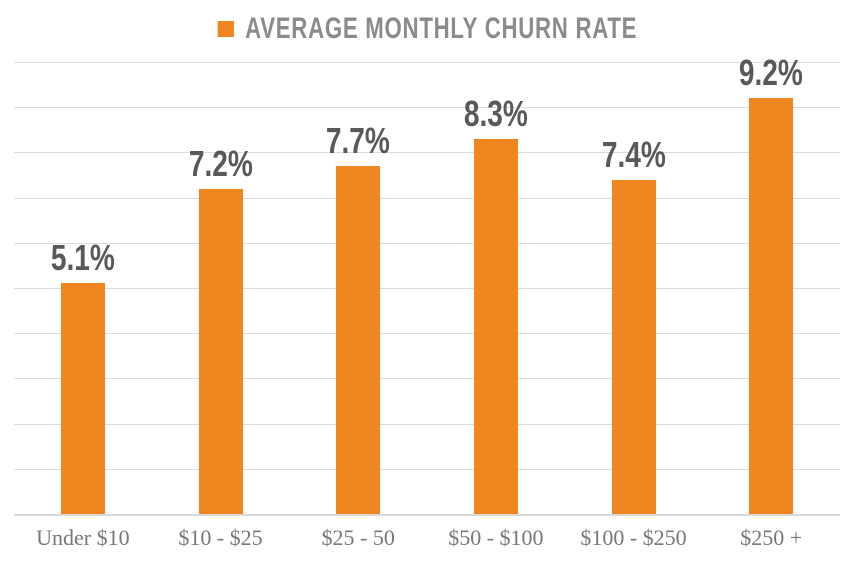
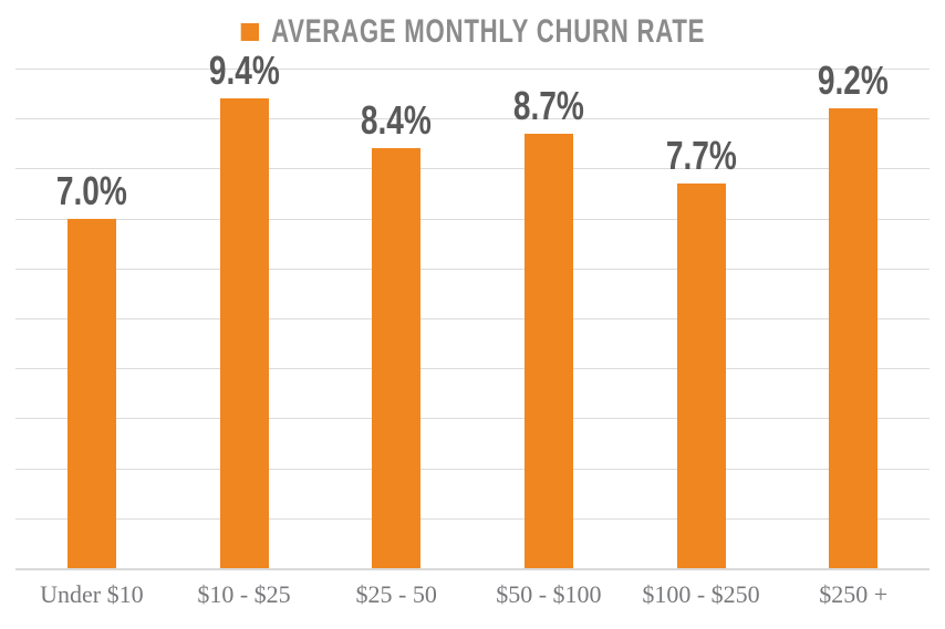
Under $10: 5.1% -> 7.0%
$10 - $25: 7.2% -> 9.4%
$25 - 50: 7.7% -> 8.4%
$50 - $100: 8.3% -> 8.7%
$100 - $250: 7.4% -> 7.7%
